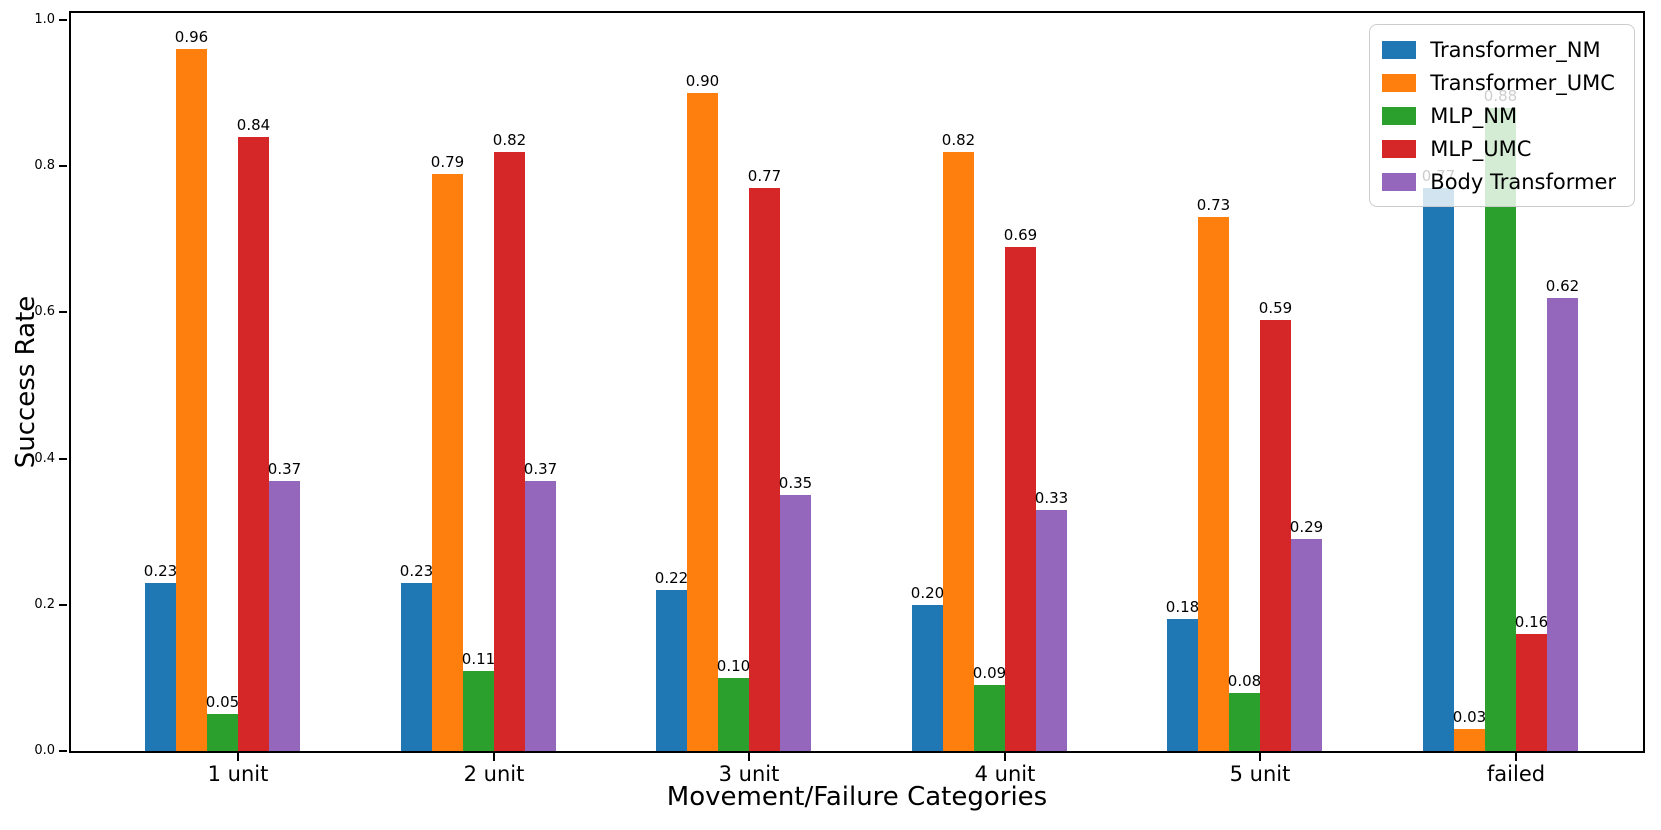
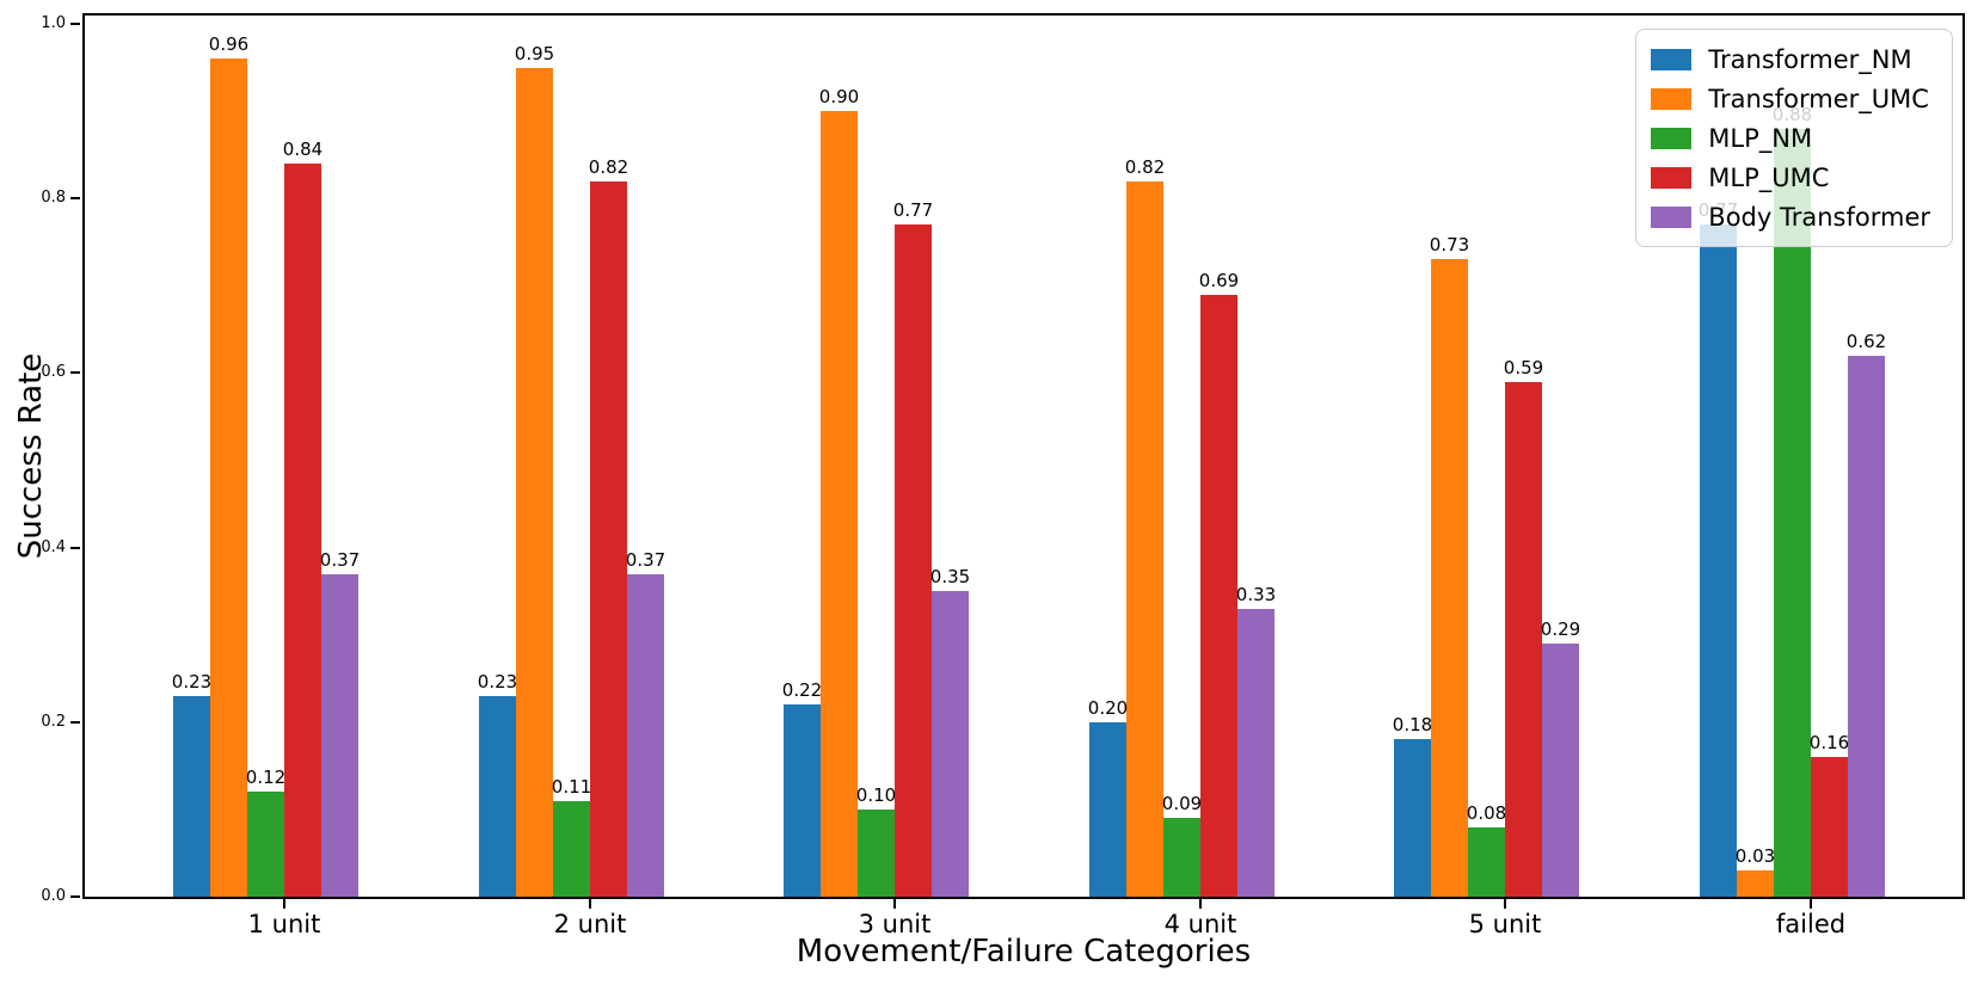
MLP_NM/1 unit: 0.05 -> 0.12
Transformer_UMC/2 unit: 0.79 -> 0.95
